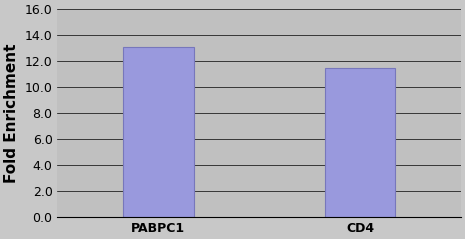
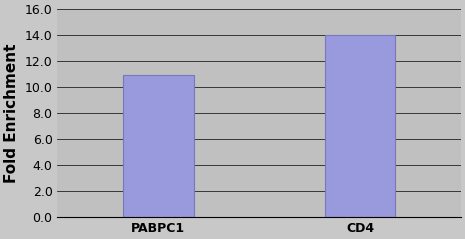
PABPC1: 13.1 -> 10.9
CD4: 11.5 -> 14.0
